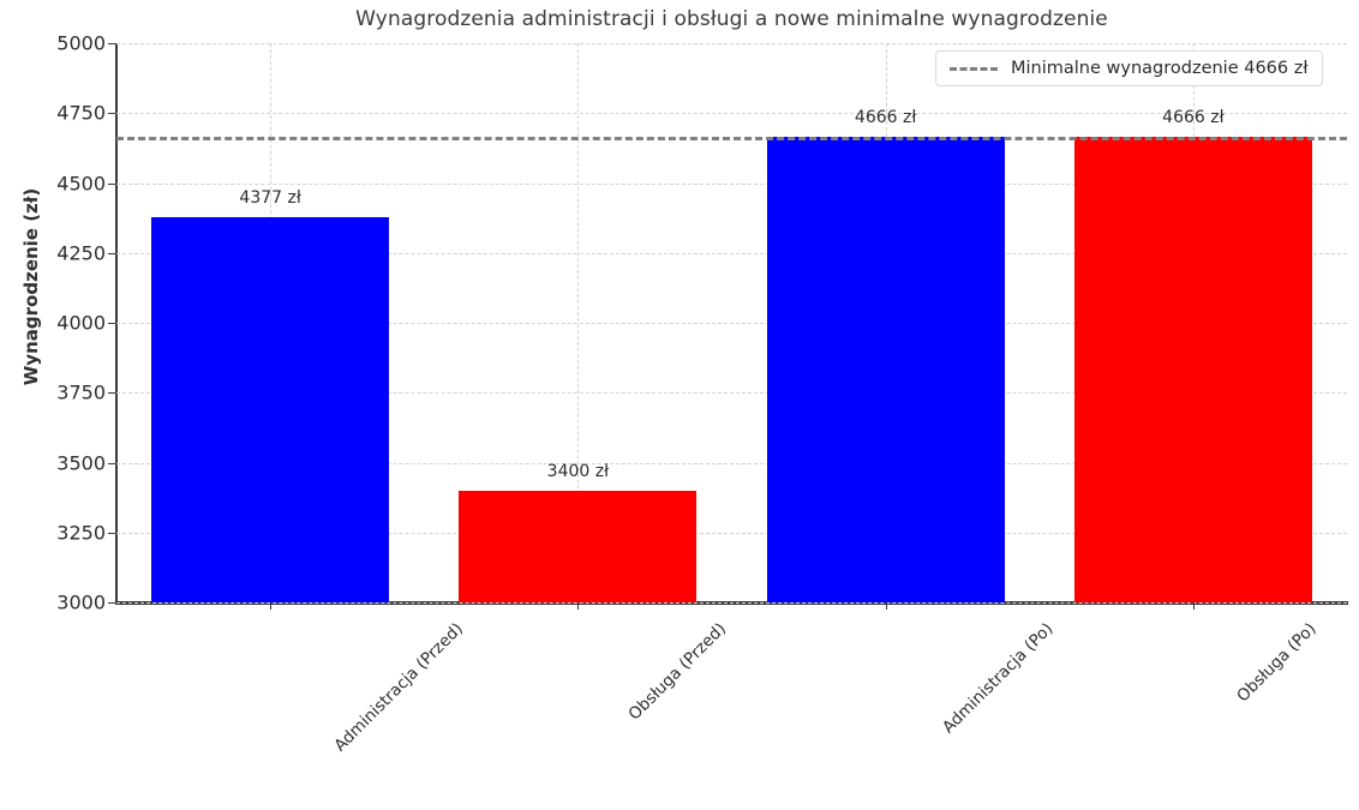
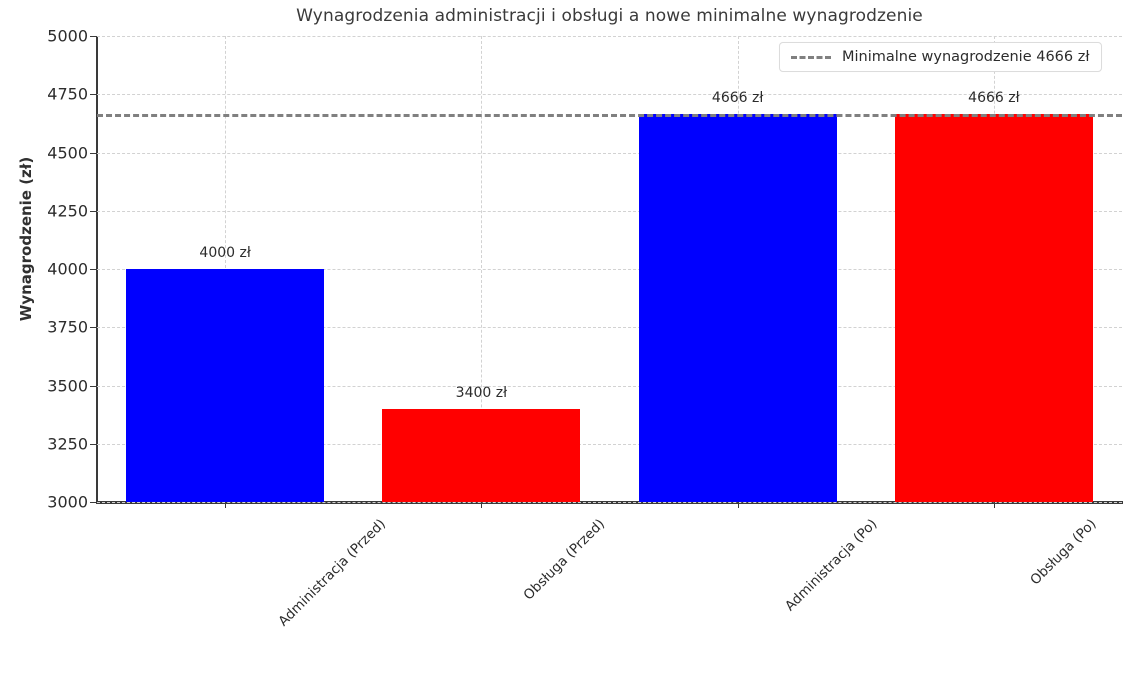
Administracja (Przed): 4377 -> 4000
